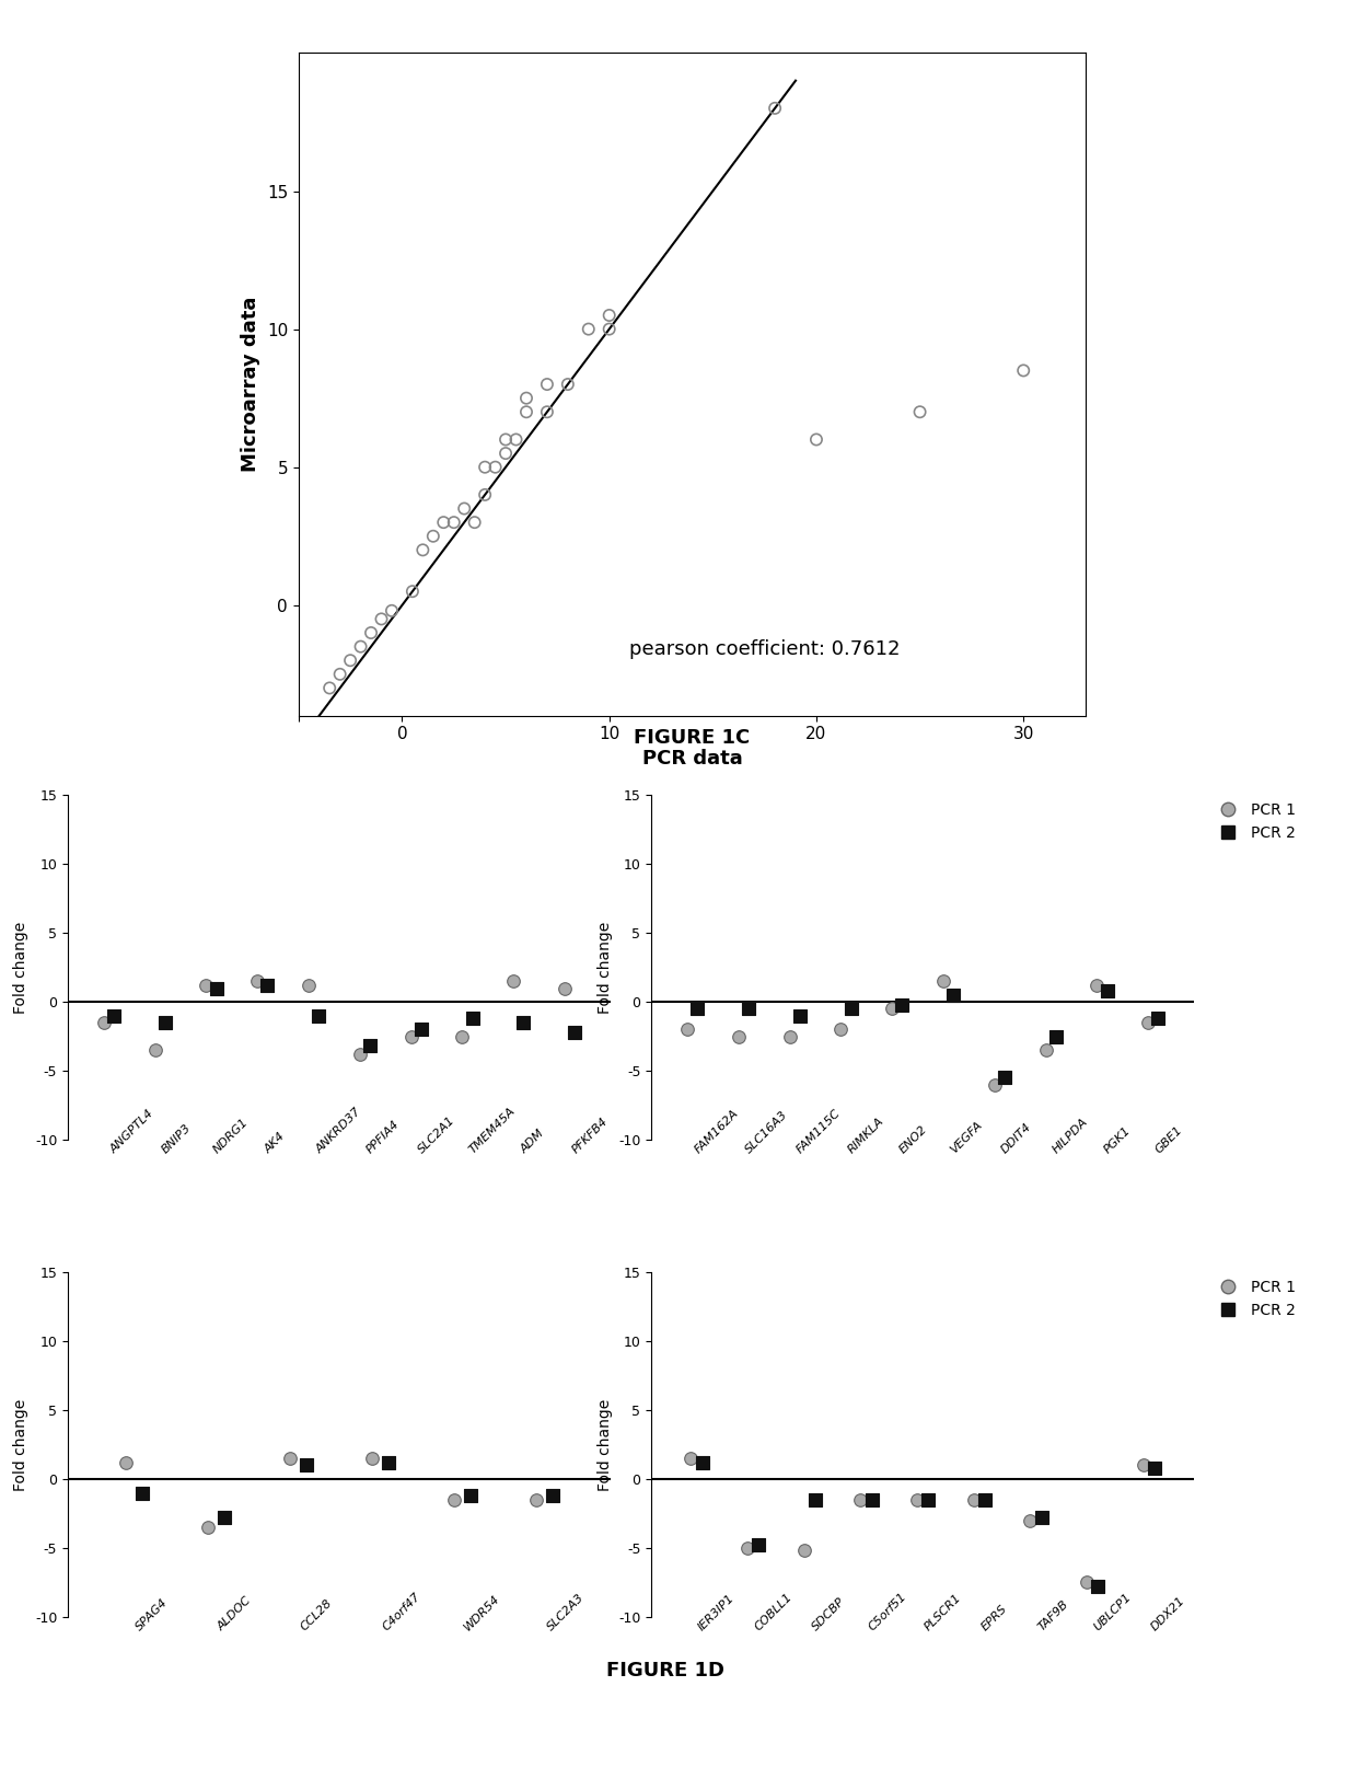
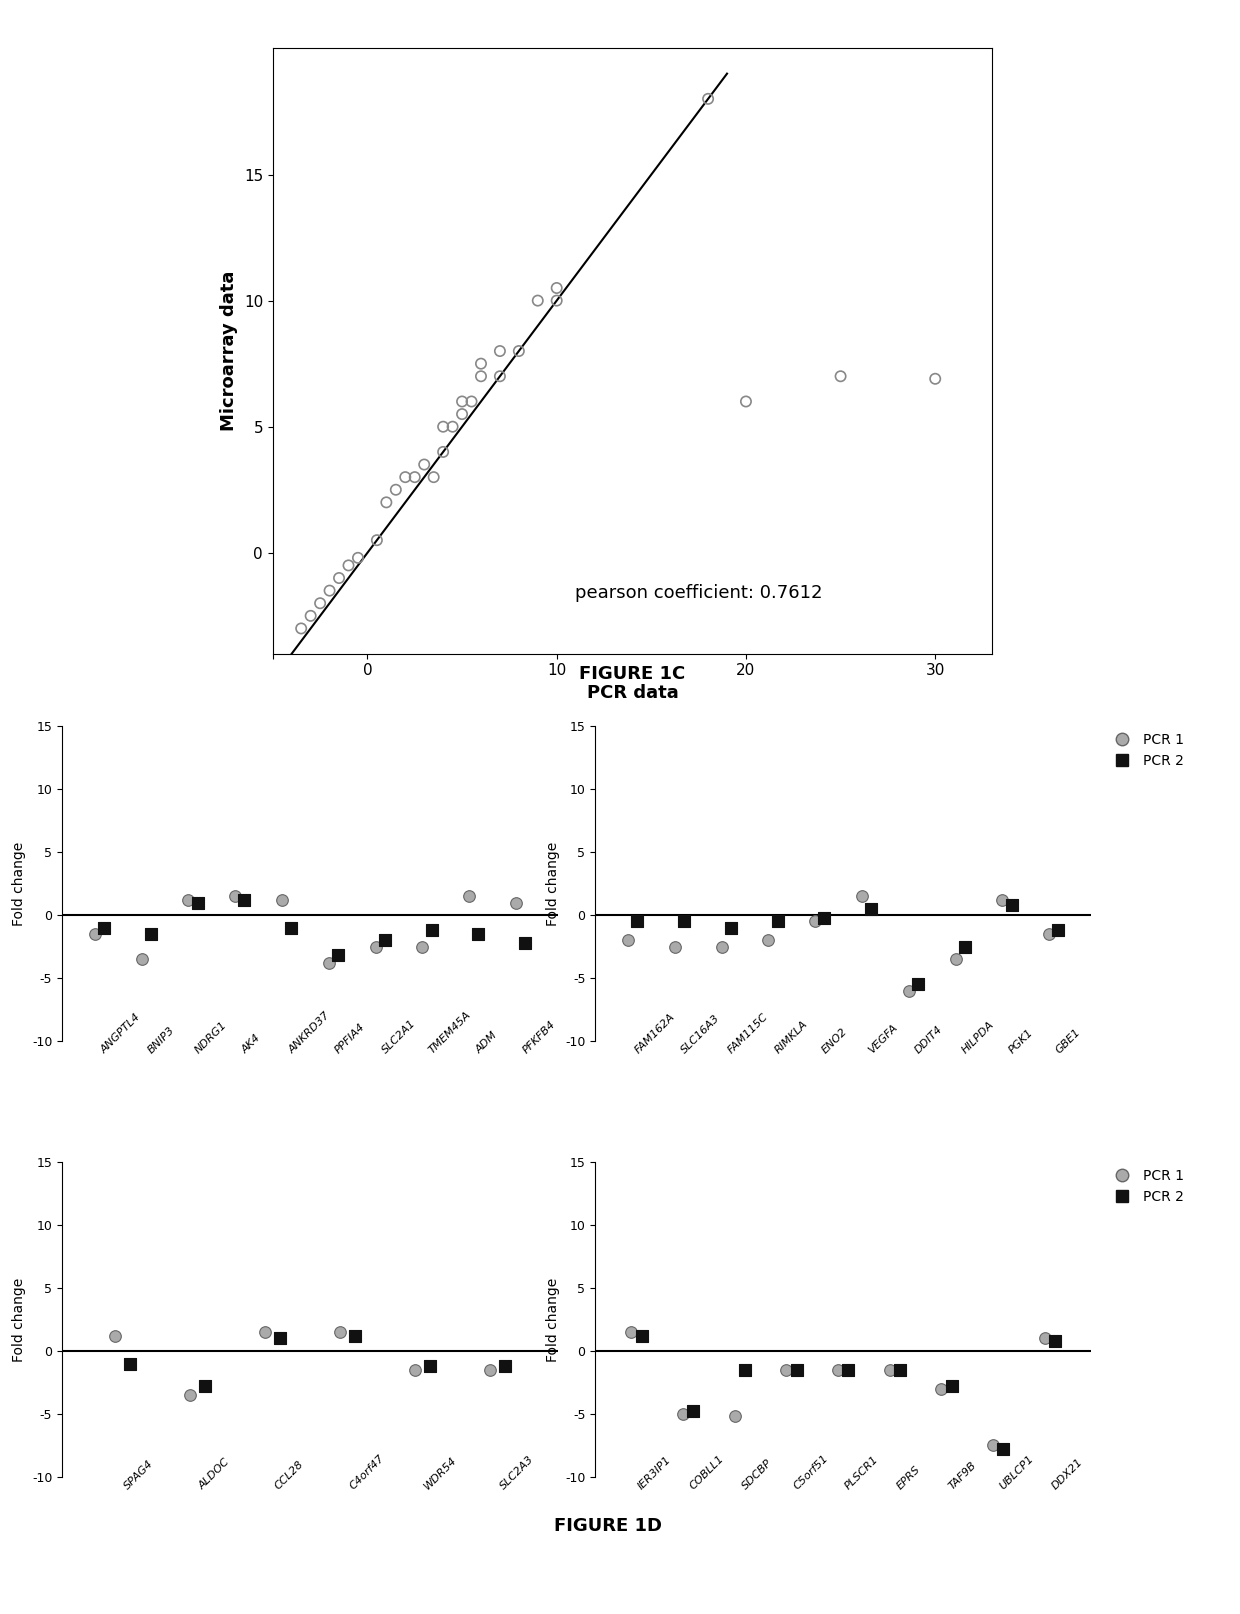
30: 8.5 -> 6.9
